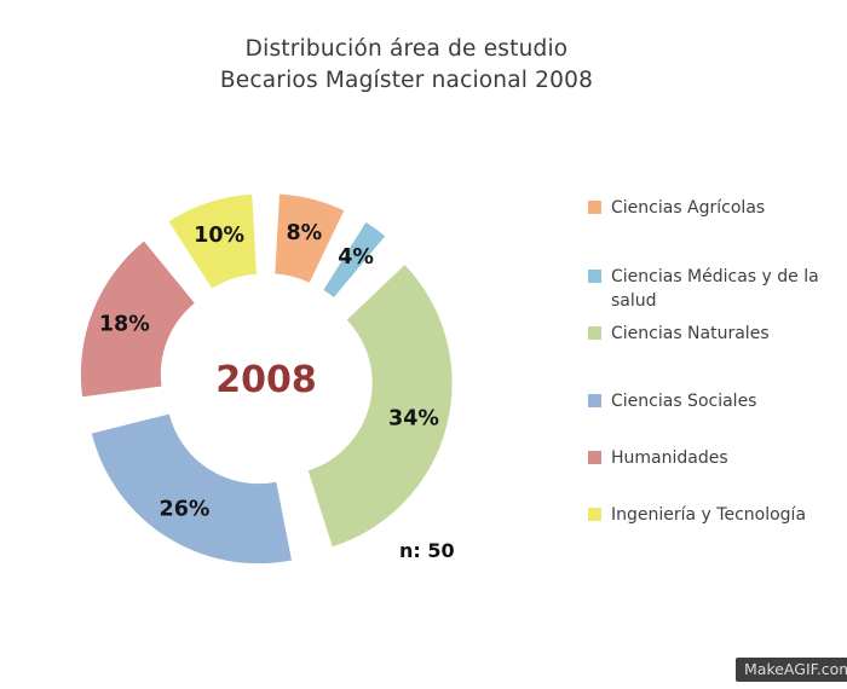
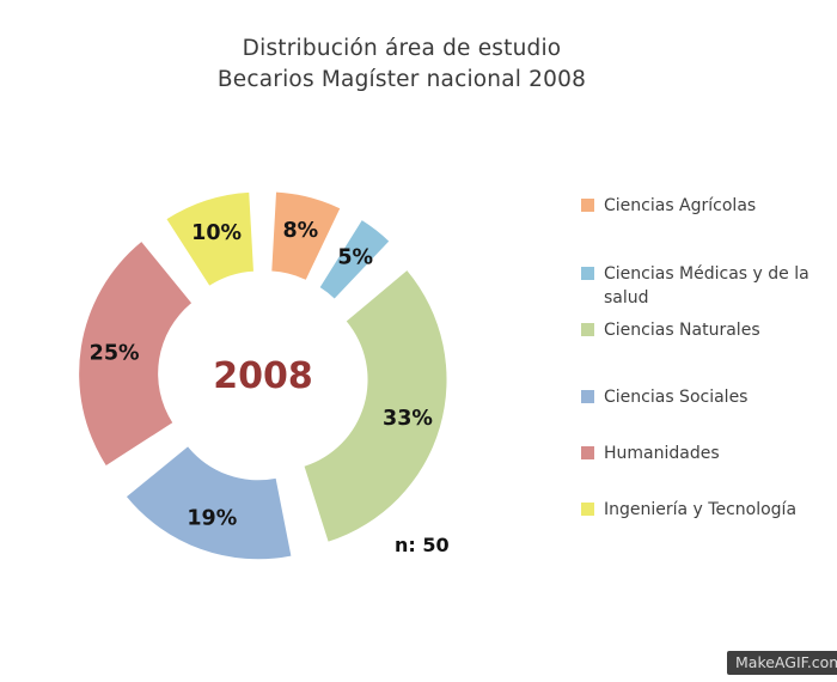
Ciencias Médicas y de la salud: 4% -> 5%
Ciencias Naturales: 34% -> 33%
Ciencias Sociales: 26% -> 19%
Humanidades: 18% -> 25%
